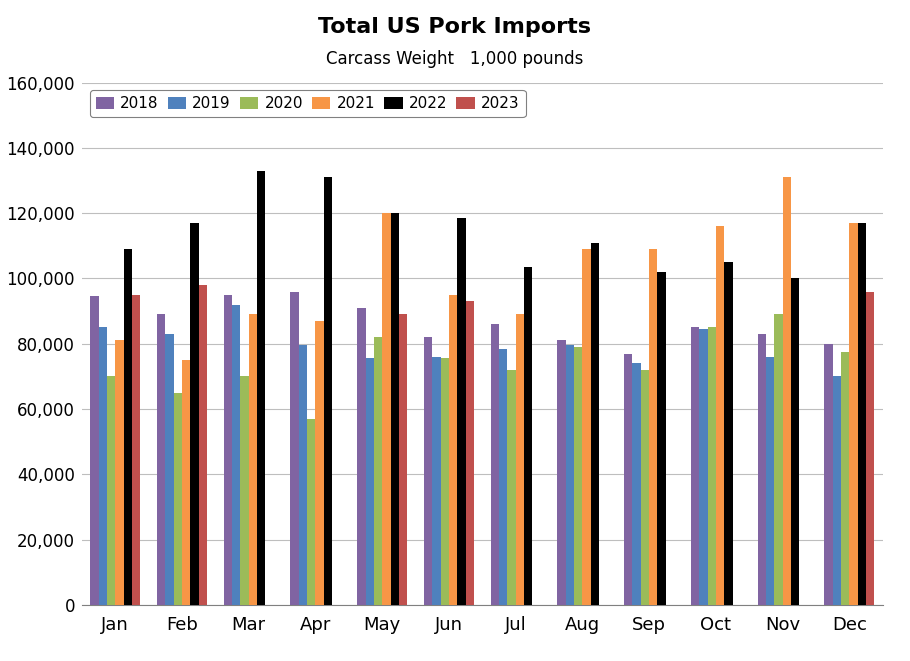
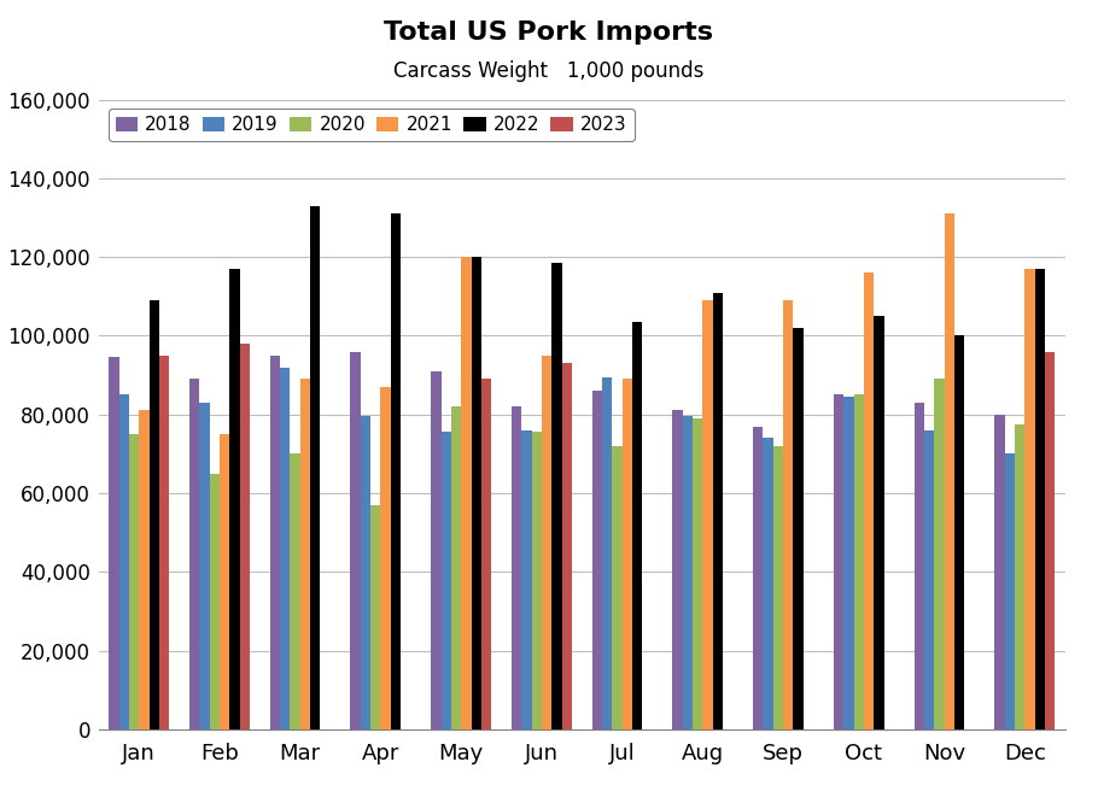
2020/Jan: 70,000 -> 75,000
2019/Jul: 78,500 -> 89,500
